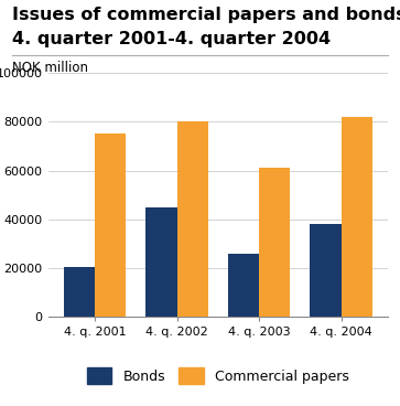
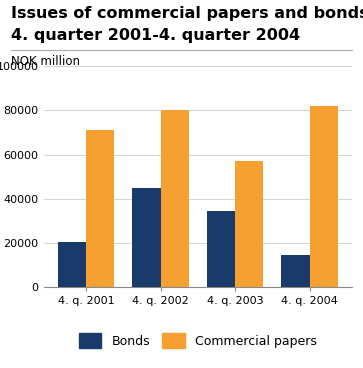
Commercial papers/4. q. 2001: 75000 -> 71000
Bonds/4. q. 2003: 26000 -> 34500
Commercial papers/4. q. 2003: 61000 -> 57000
Bonds/4. q. 2004: 38000 -> 14500
